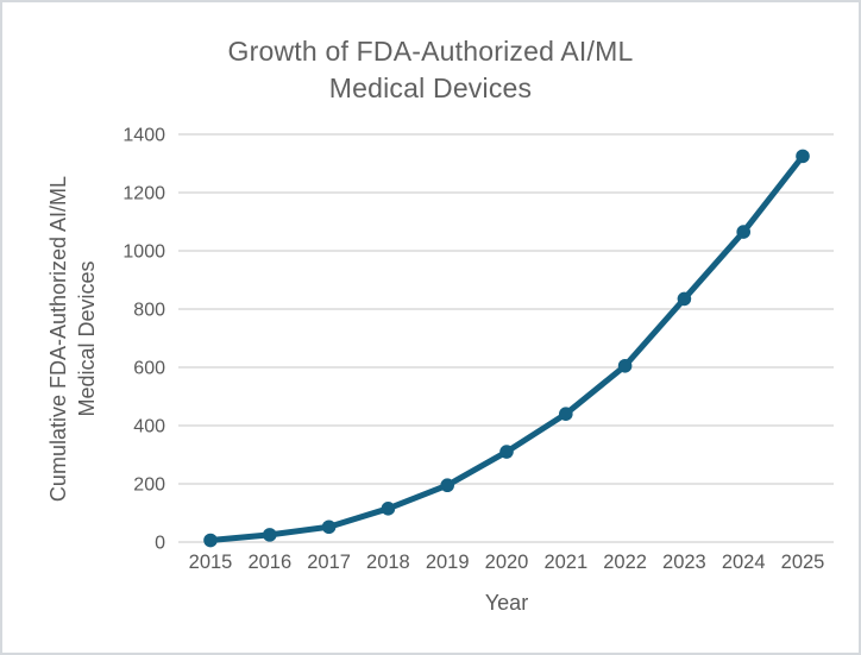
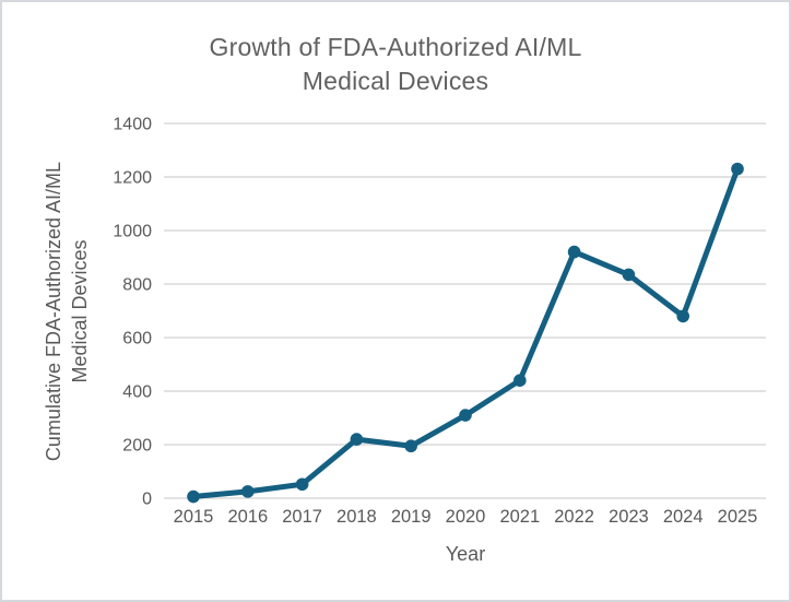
2018: 120 -> 220
2022: 600 -> 920
2024: 1060 -> 680
2025: 1320 -> 1230
